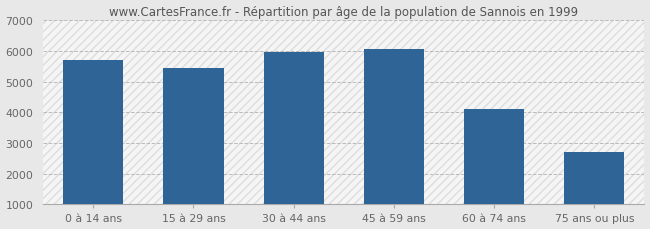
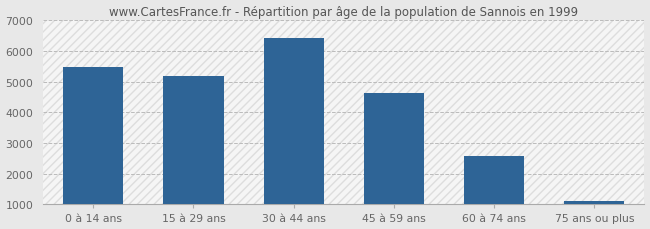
0 à 14 ans: 5700 -> 5480
15 à 29 ans: 5450 -> 5190
30 à 44 ans: 5950 -> 6420
45 à 59 ans: 6050 -> 4620
60 à 74 ans: 4100 -> 2570
75 ans ou plus: 2700 -> 1120
